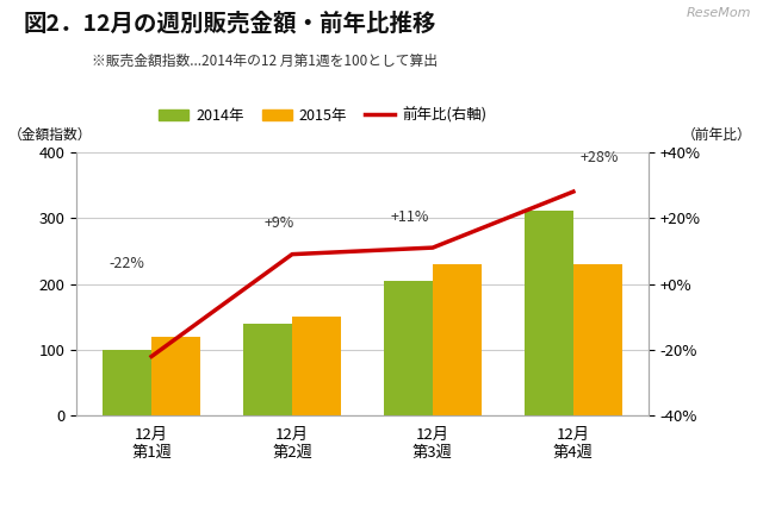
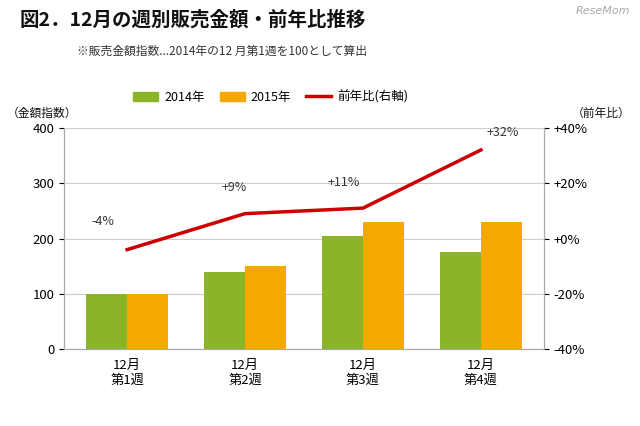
前年比(右軸)/12月 第1週: -22% -> -4%
2015年/12月 第1週: 120 -> 100
2014年/12月 第4週: 312 -> 175
前年比(右軸)/12月 第4週: +28% -> +32%
